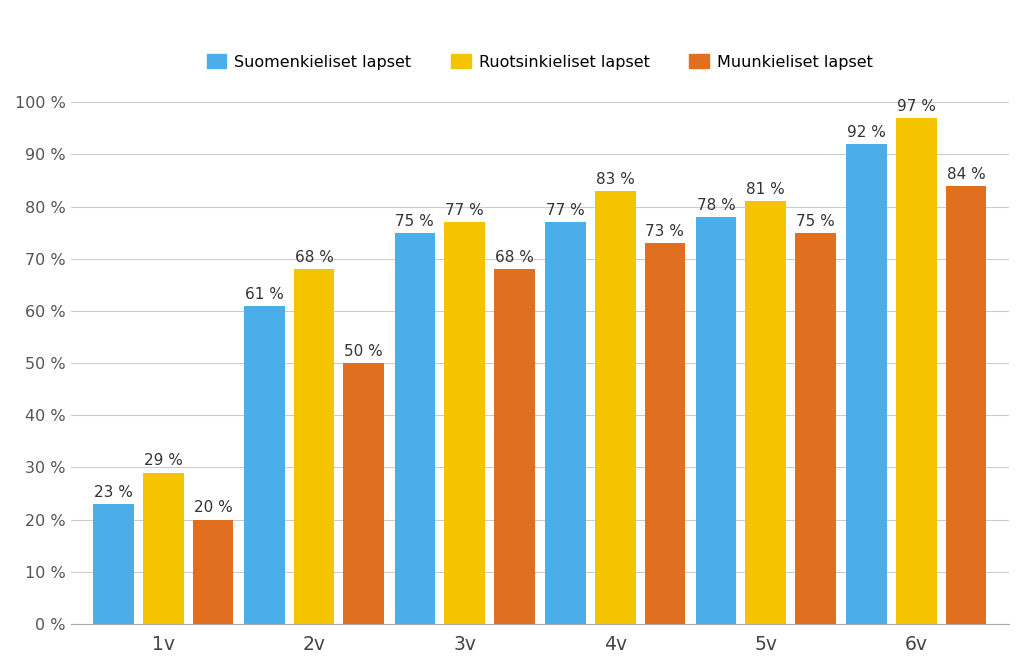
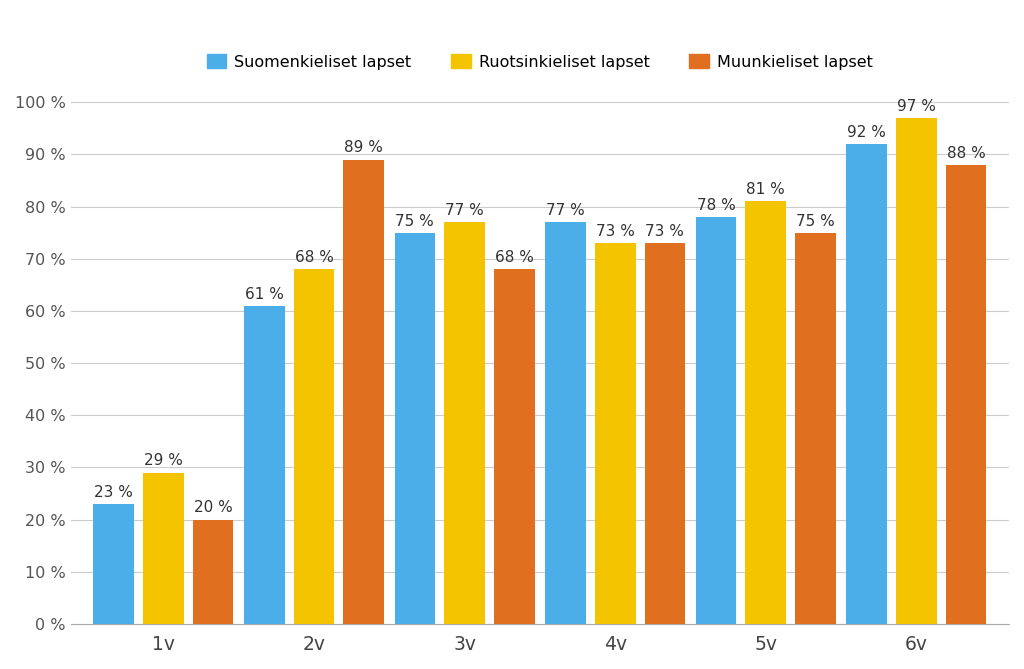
Muunkieliset lapset/2v: 50 -> 89
Ruotsinkieliset lapset/4v: 83 -> 73
Muunkieliset lapset/6v: 84 -> 88
